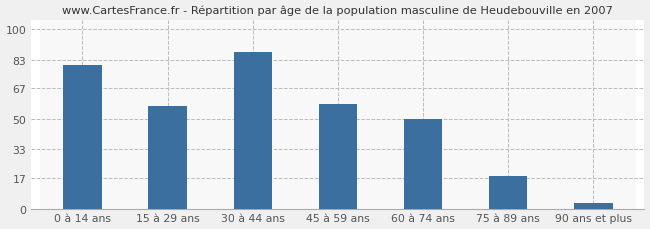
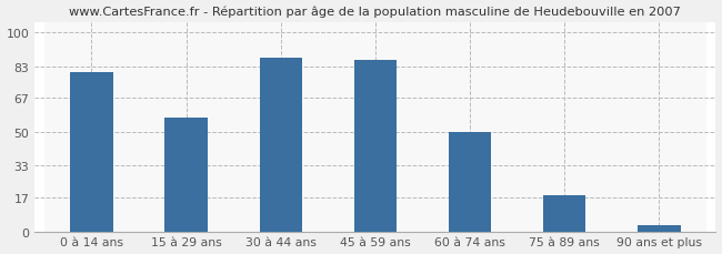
45 à 59 ans: 58 -> 86
